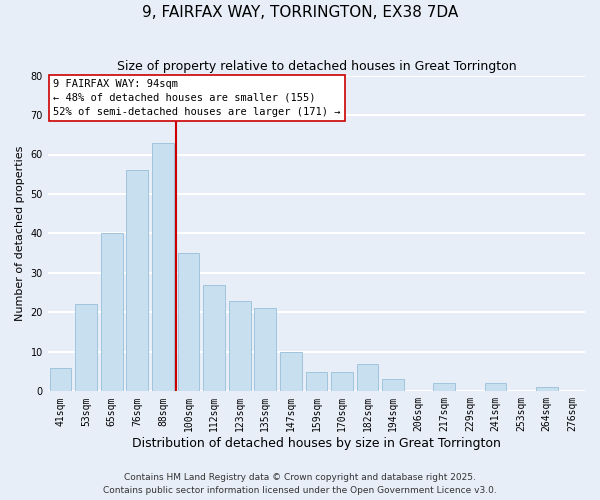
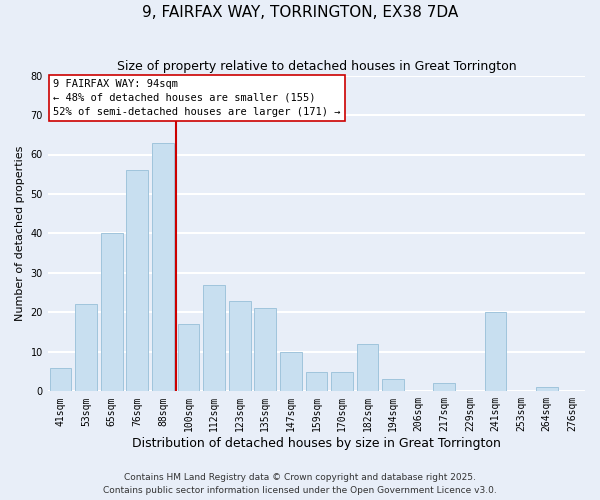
100sqm: 35 -> 17
182sqm: 7 -> 12
241sqm: 2 -> 20
